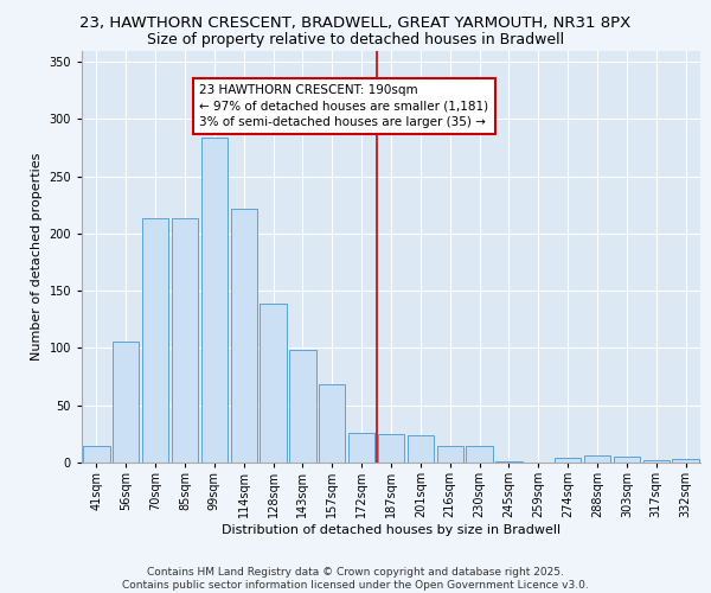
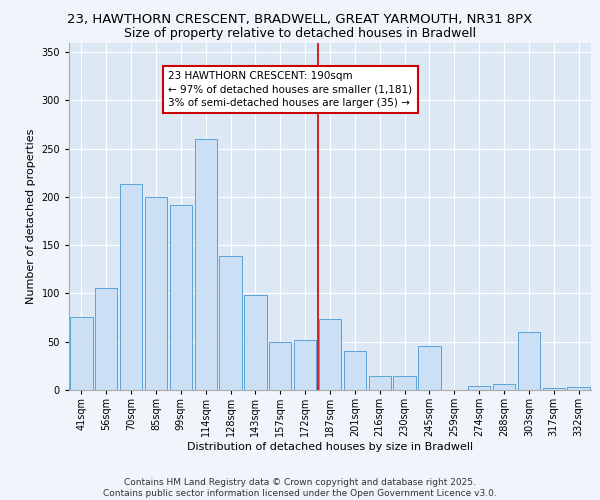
41sqm: 15 -> 76
85sqm: 213 -> 200
99sqm: 284 -> 192
114sqm: 222 -> 260
157sqm: 68 -> 50
172sqm: 26 -> 52
187sqm: 25 -> 74
201sqm: 24 -> 40
245sqm: 1 -> 46
303sqm: 5 -> 60
